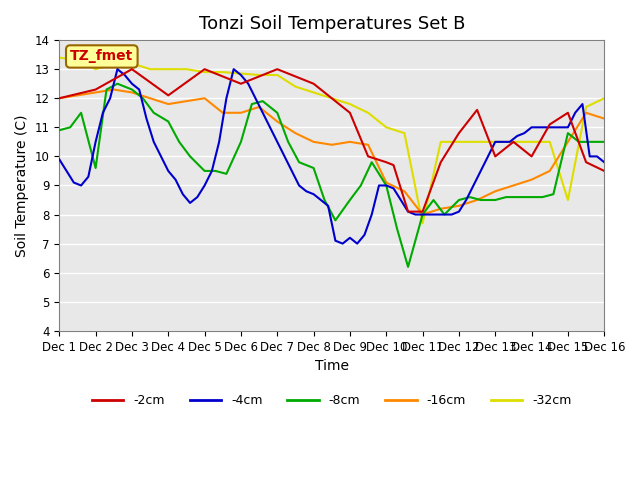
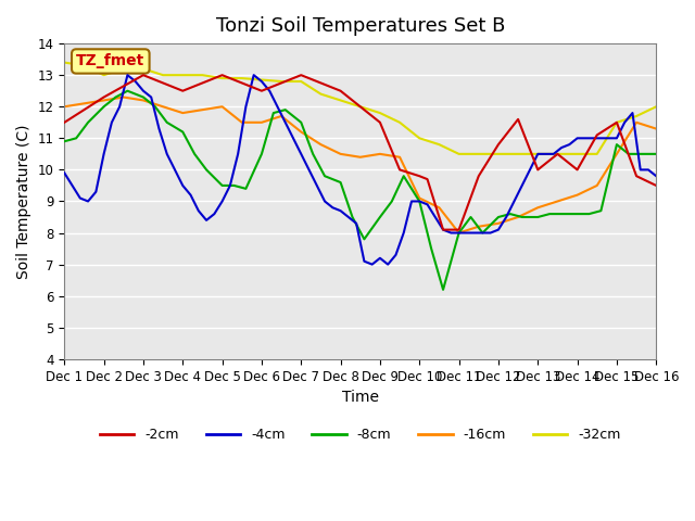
-2cm/Dec 1: 12.0 -> 11.5
-8cm/Dec 2: 9.6 -> 12.0
-2cm/Dec 4: 12.1 -> 12.5
-32cm/Dec 11: 7.70 -> 10.50
-32cm/Dec 15: 8.50 -> 11.50
